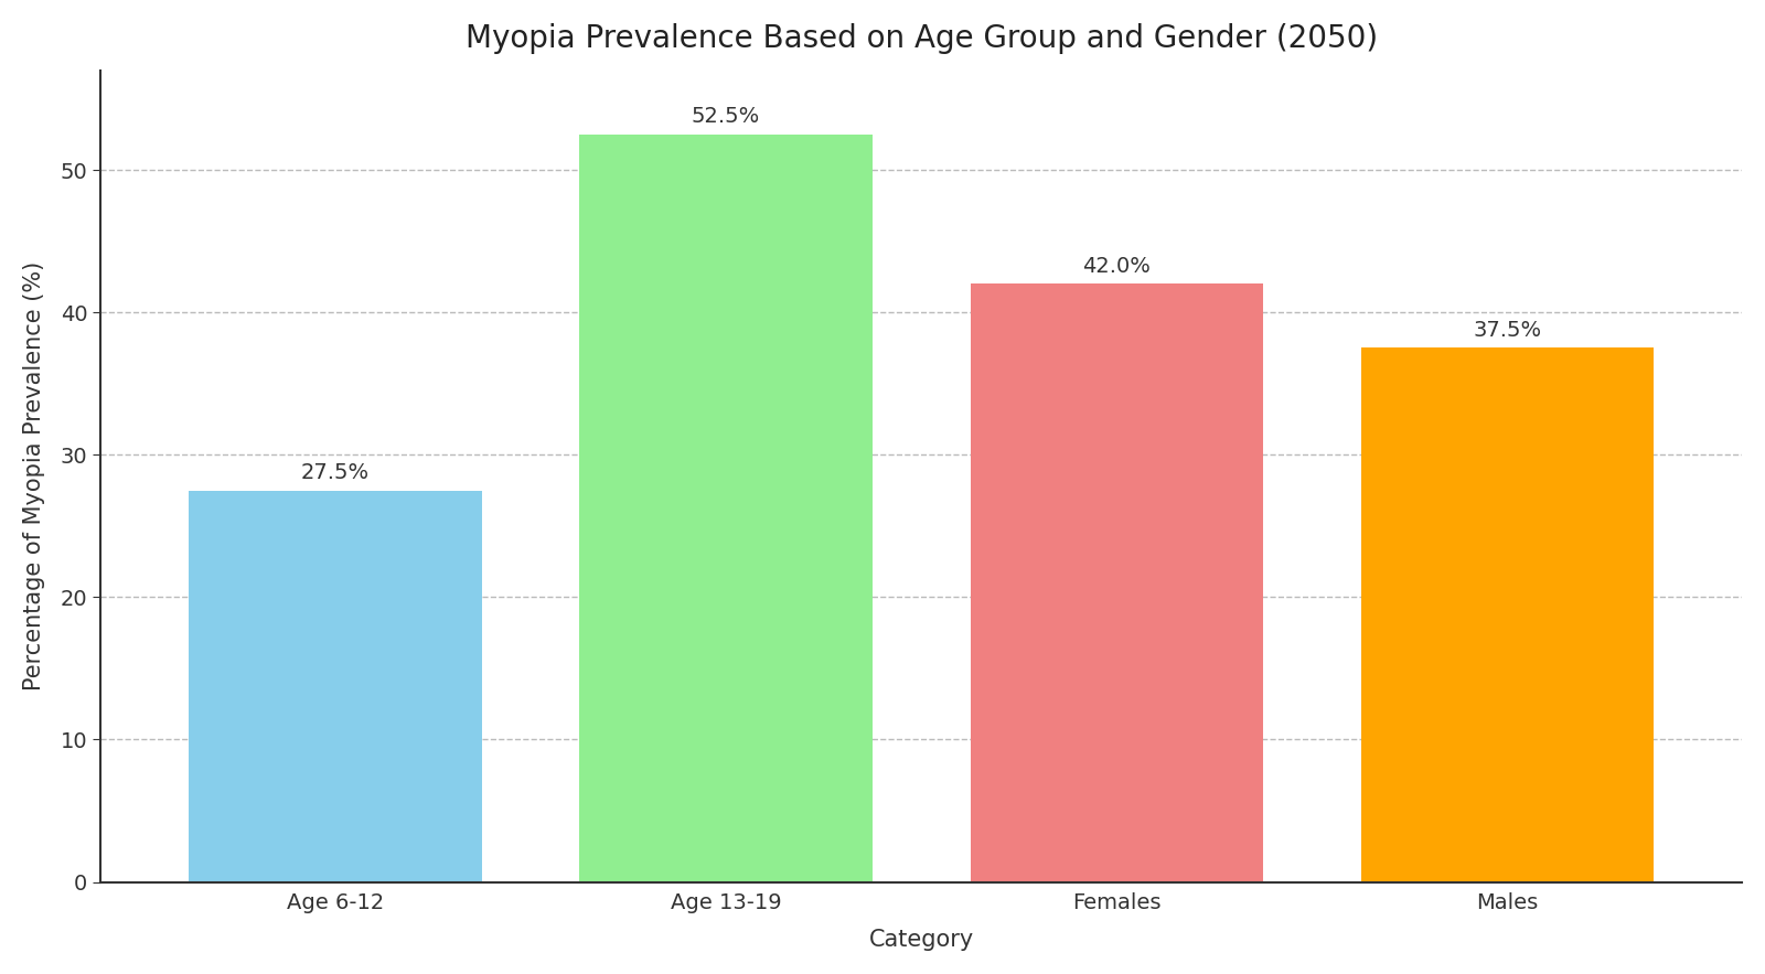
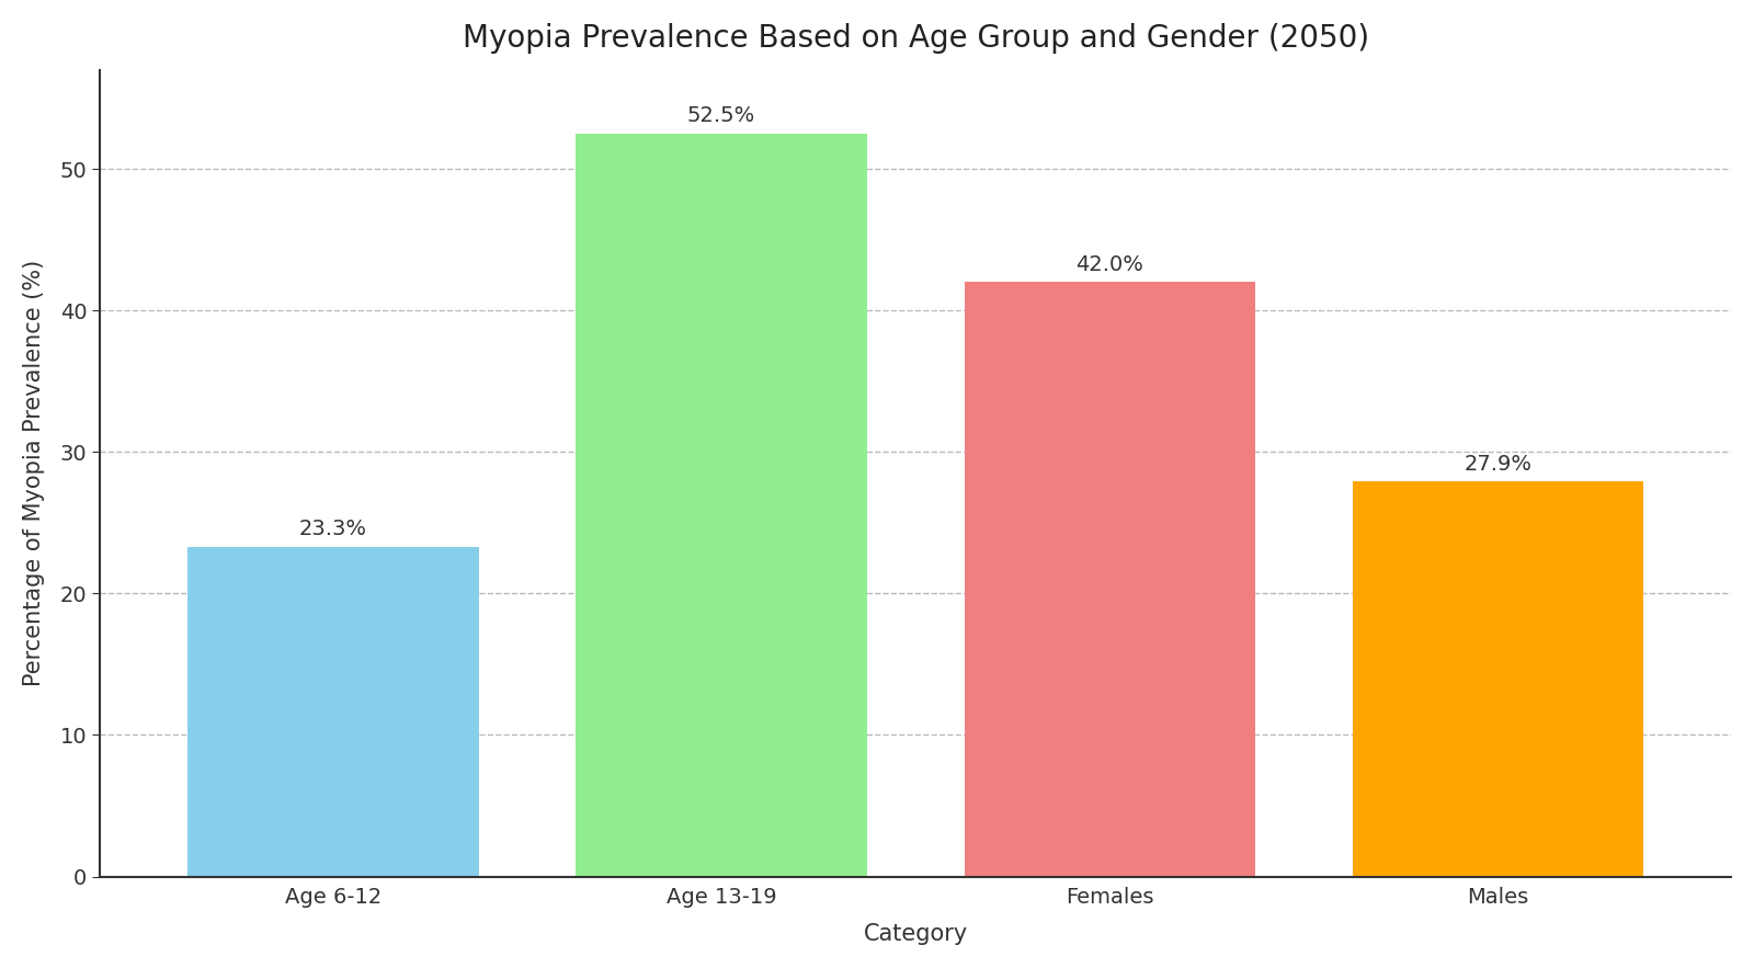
Age 6-12: 27.5% -> 23.3%
Males: 37.5% -> 27.9%
